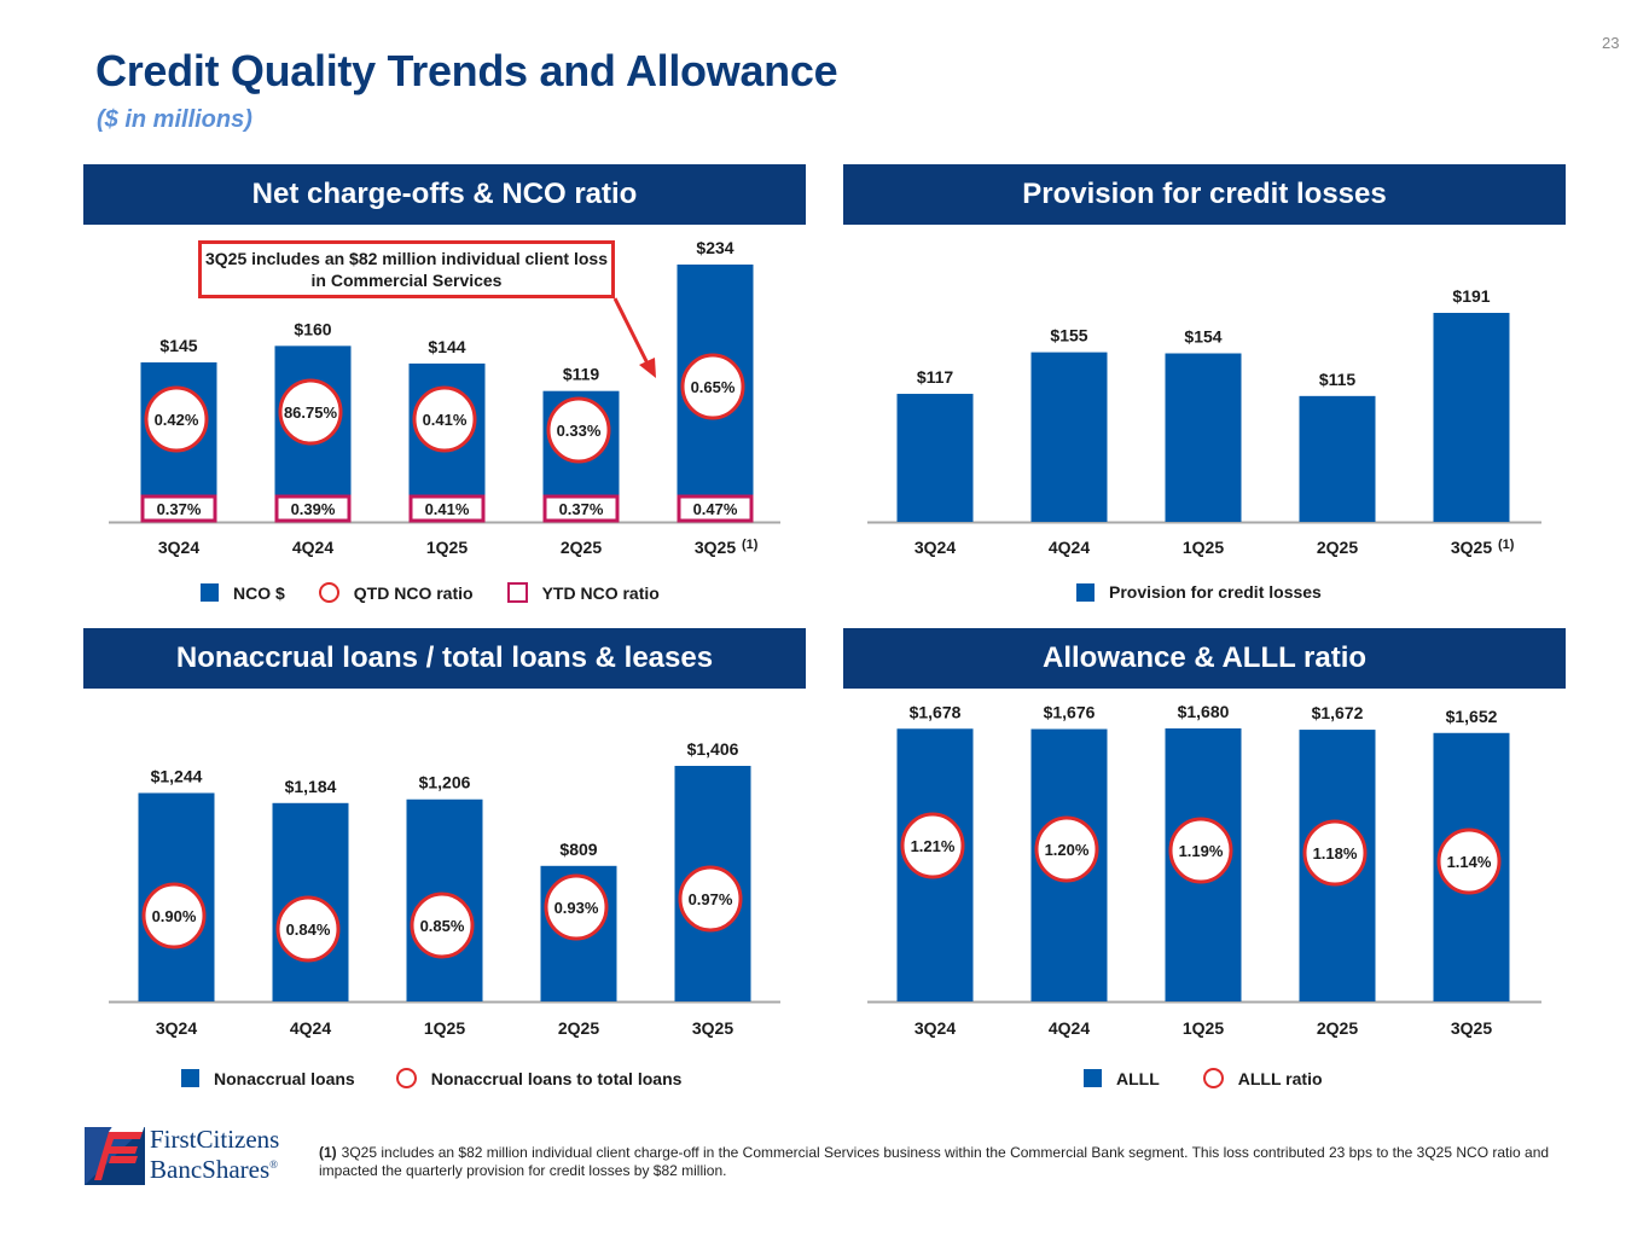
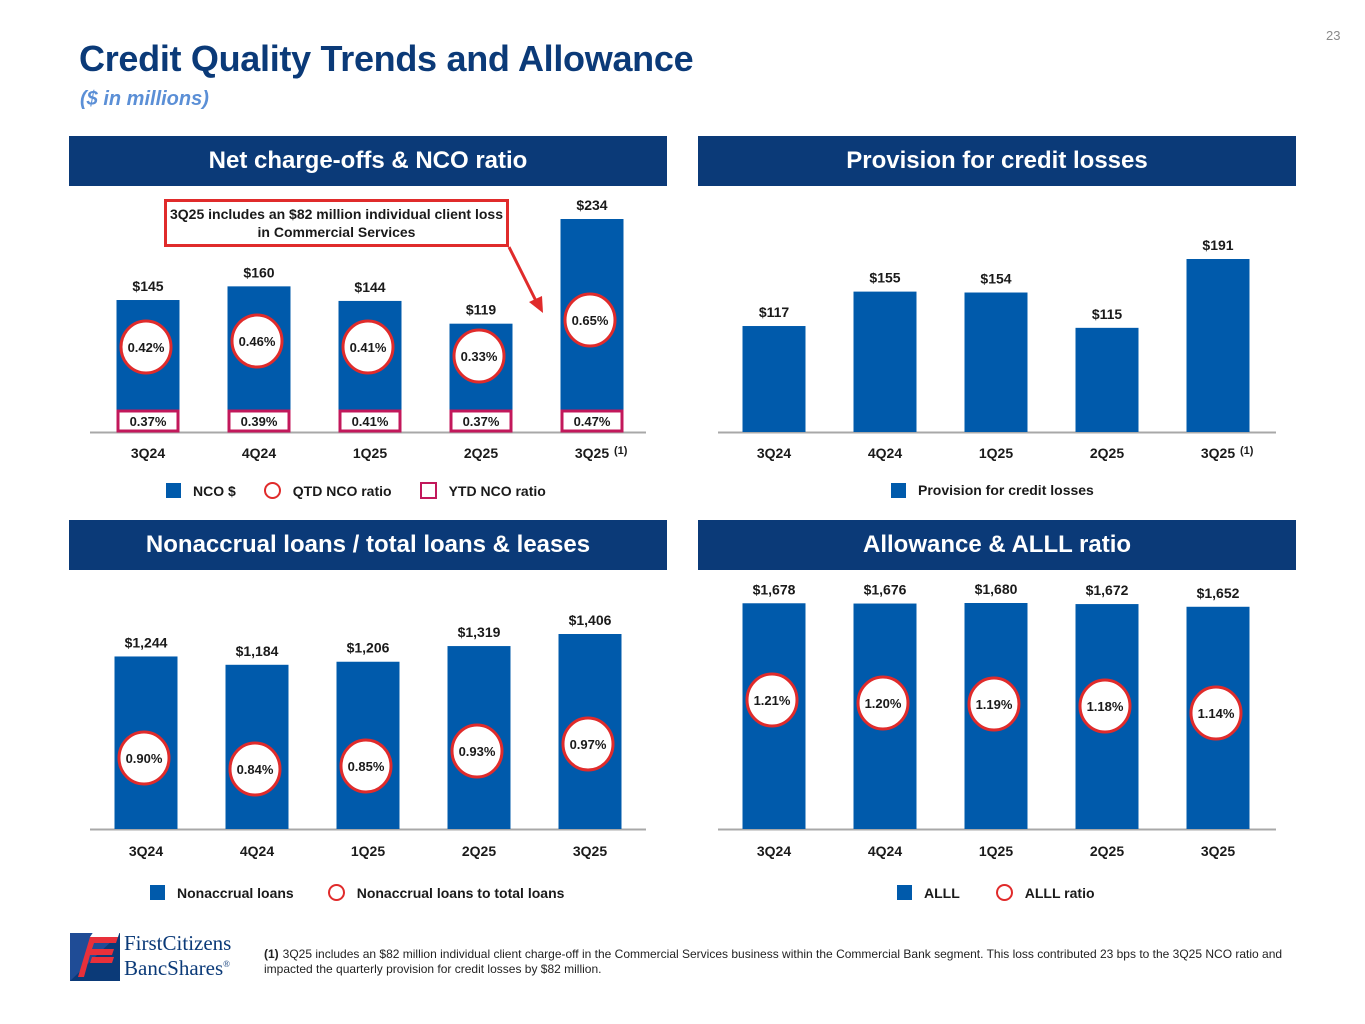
Net charge-offs & NCO ratio/QTD NCO ratio/4Q24: 86.75% -> 0.46%
Nonaccrual loans / total loans & leases/Nonaccrual loans/2Q25: $809 -> $1,319
